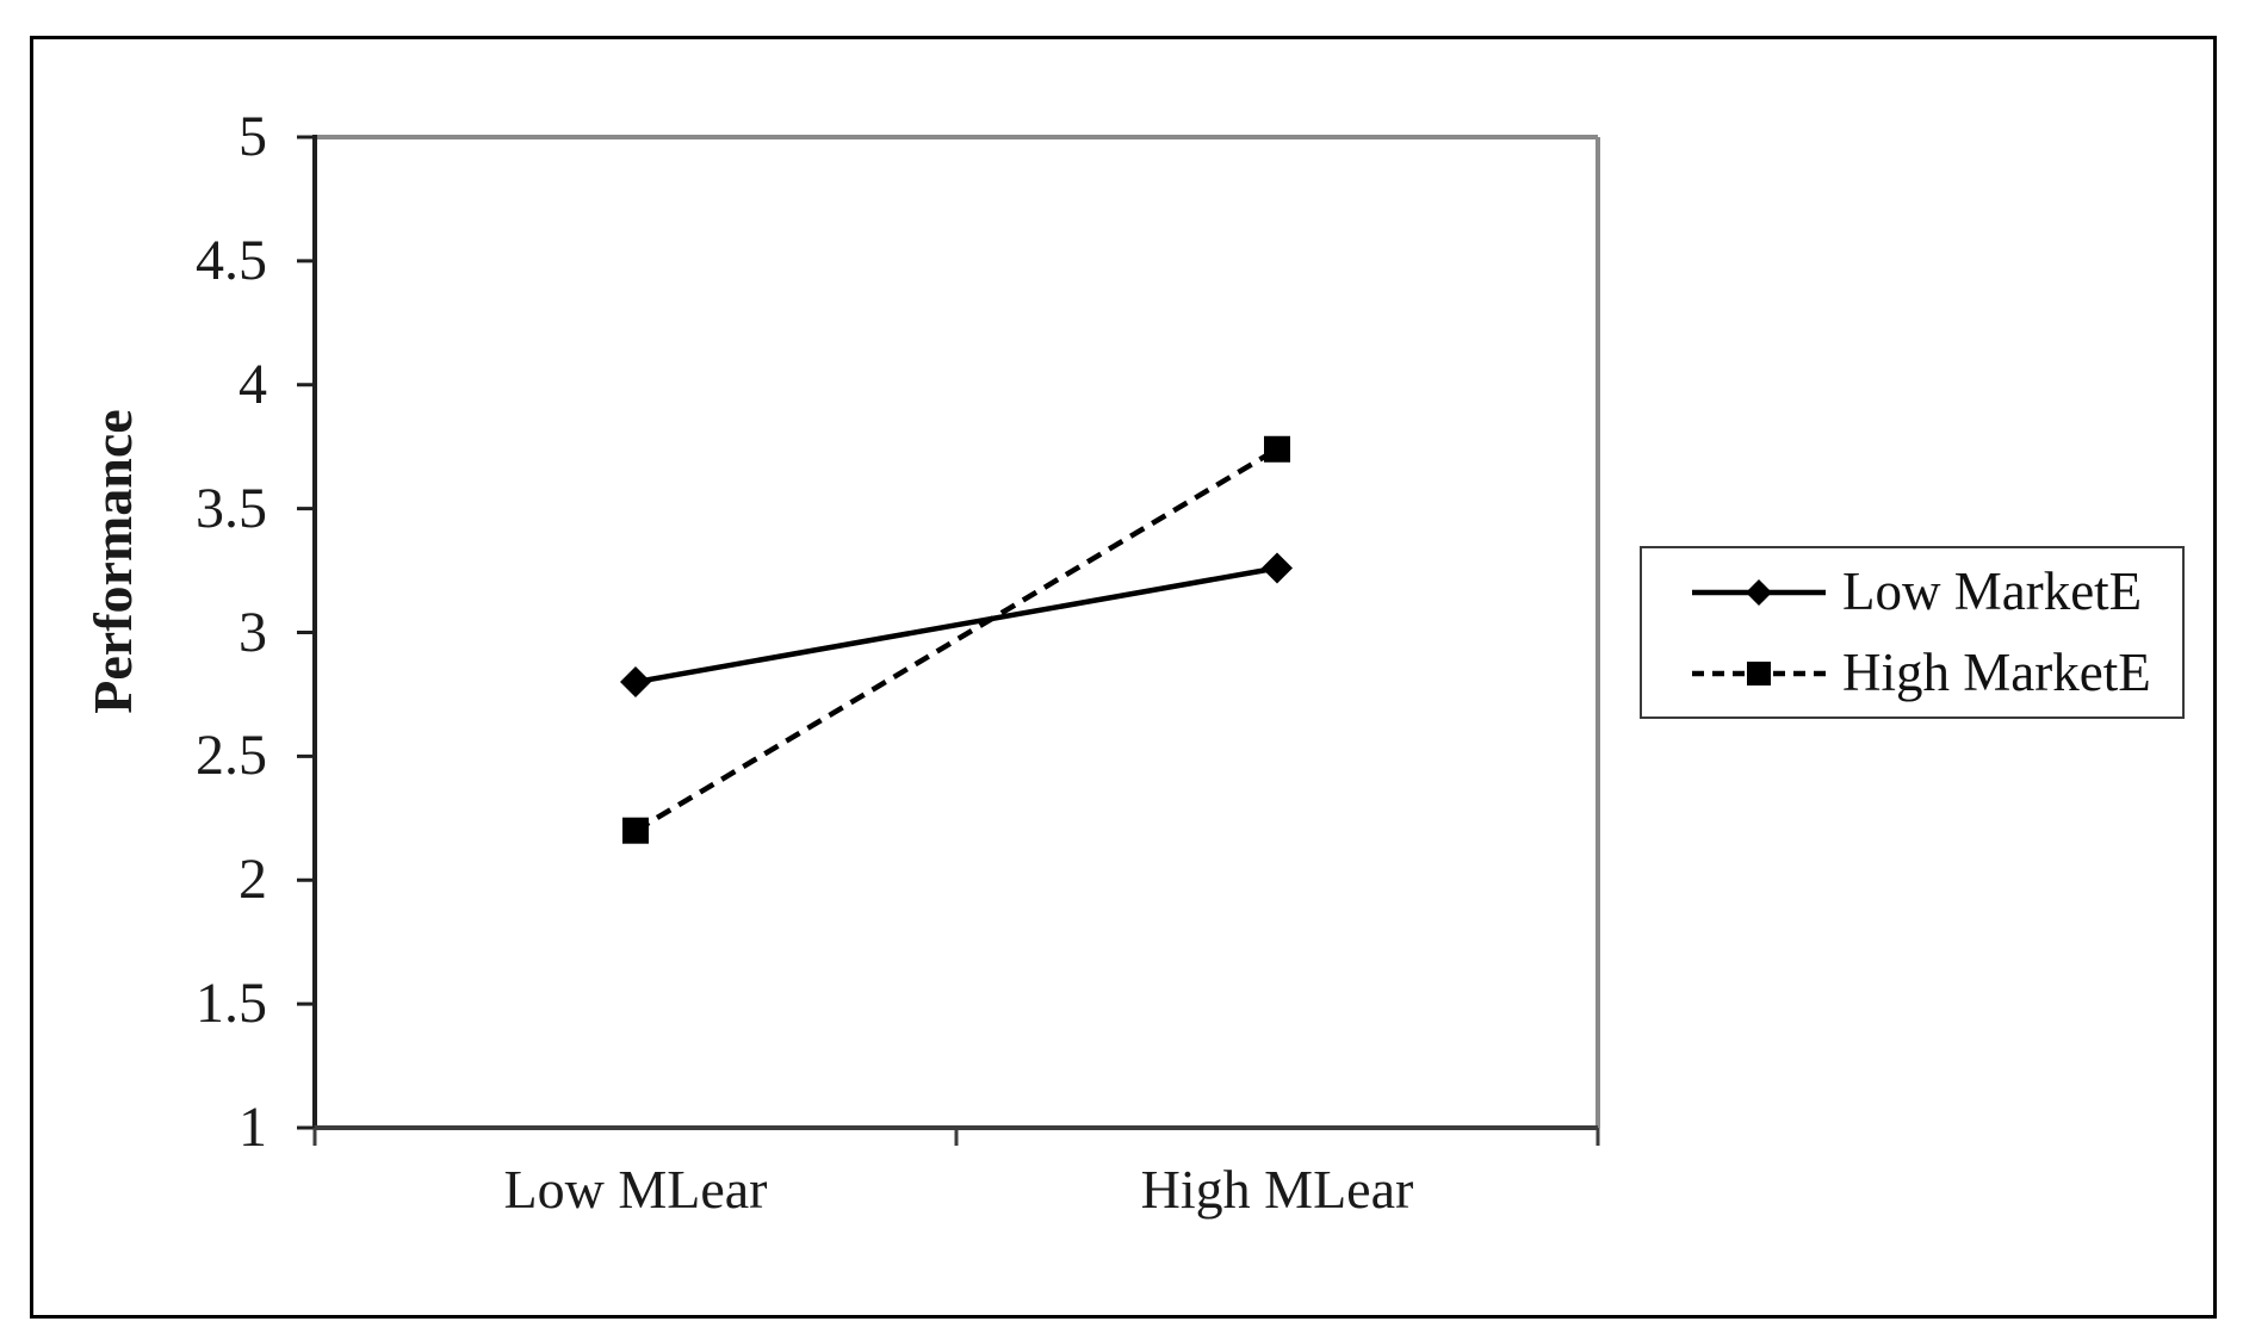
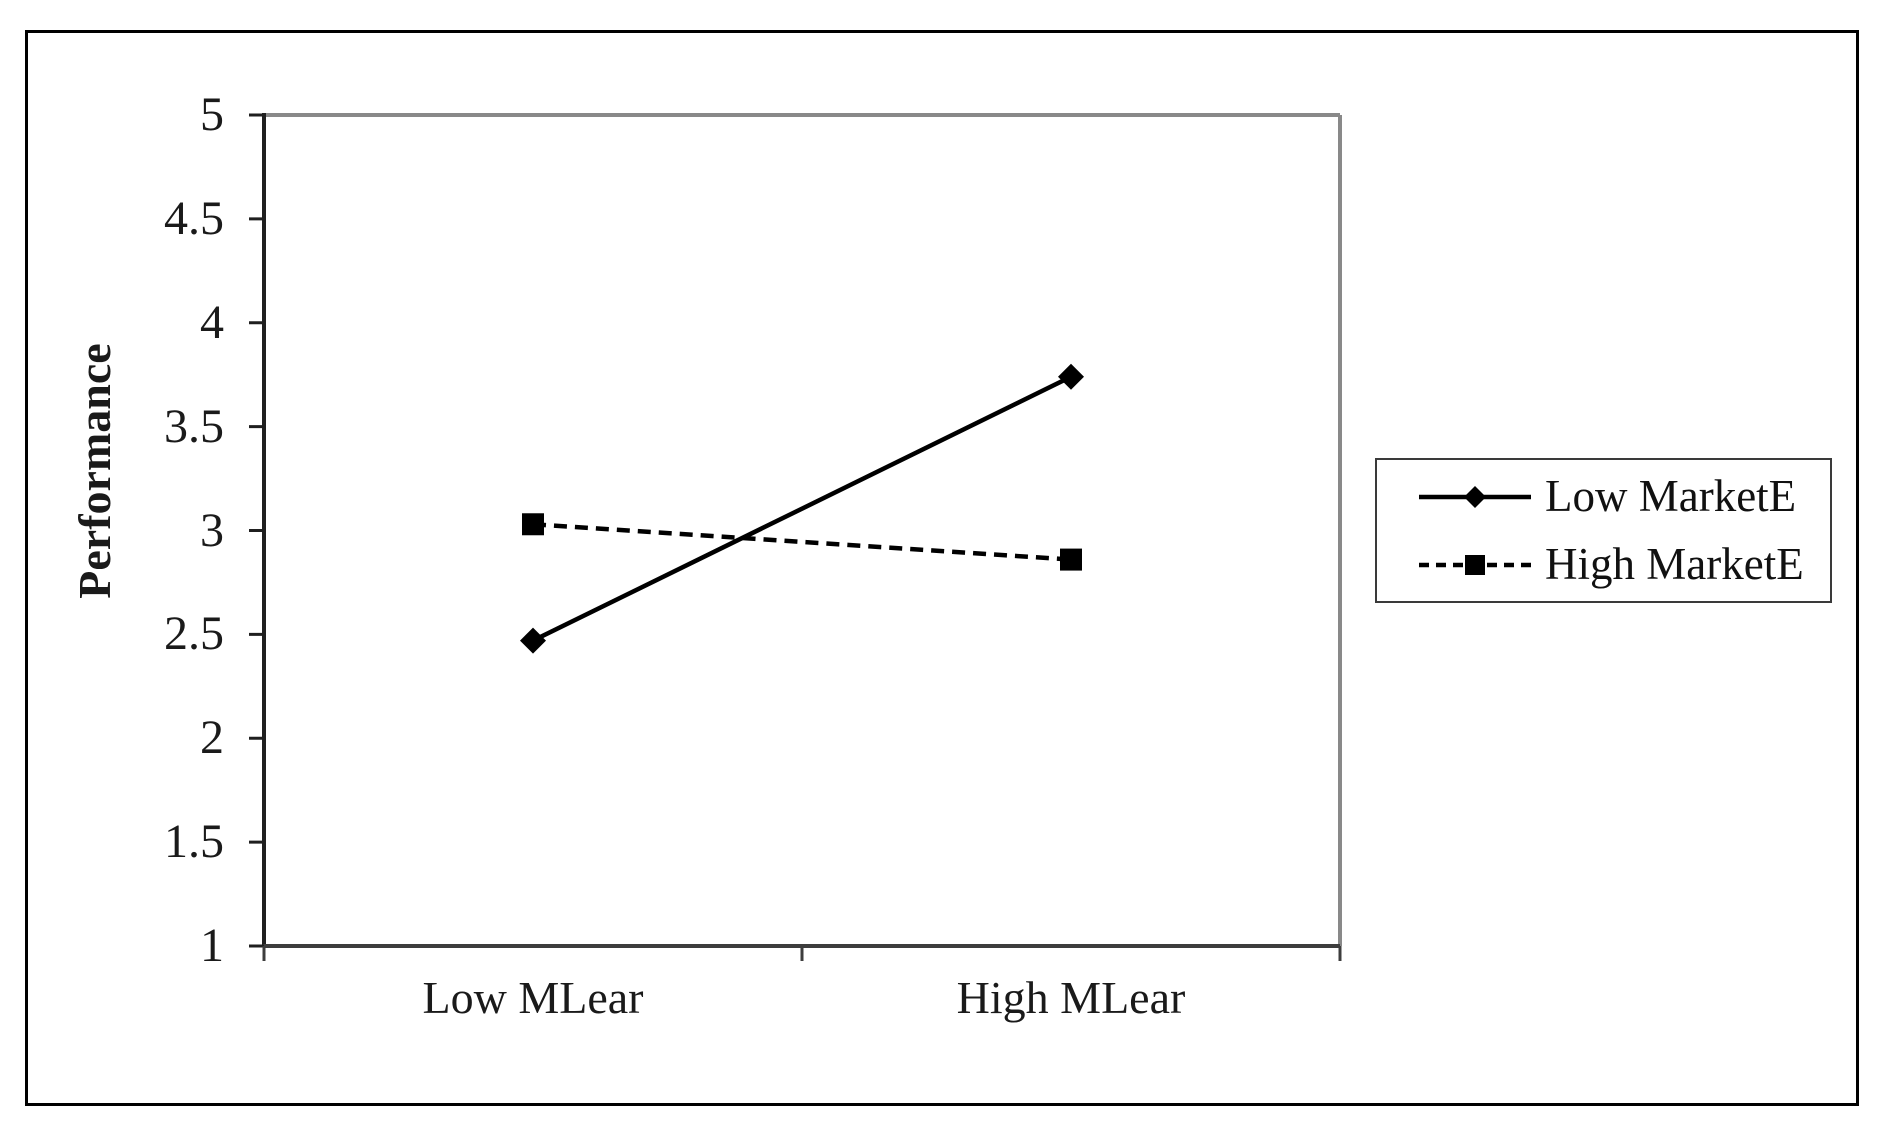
Low MarketE/Low MLear: 2.80 -> 2.47
High MarketE/Low MLear: 2.20 -> 3.03
Low MarketE/High MLear: 3.26 -> 3.74
High MarketE/High MLear: 3.74 -> 2.86
